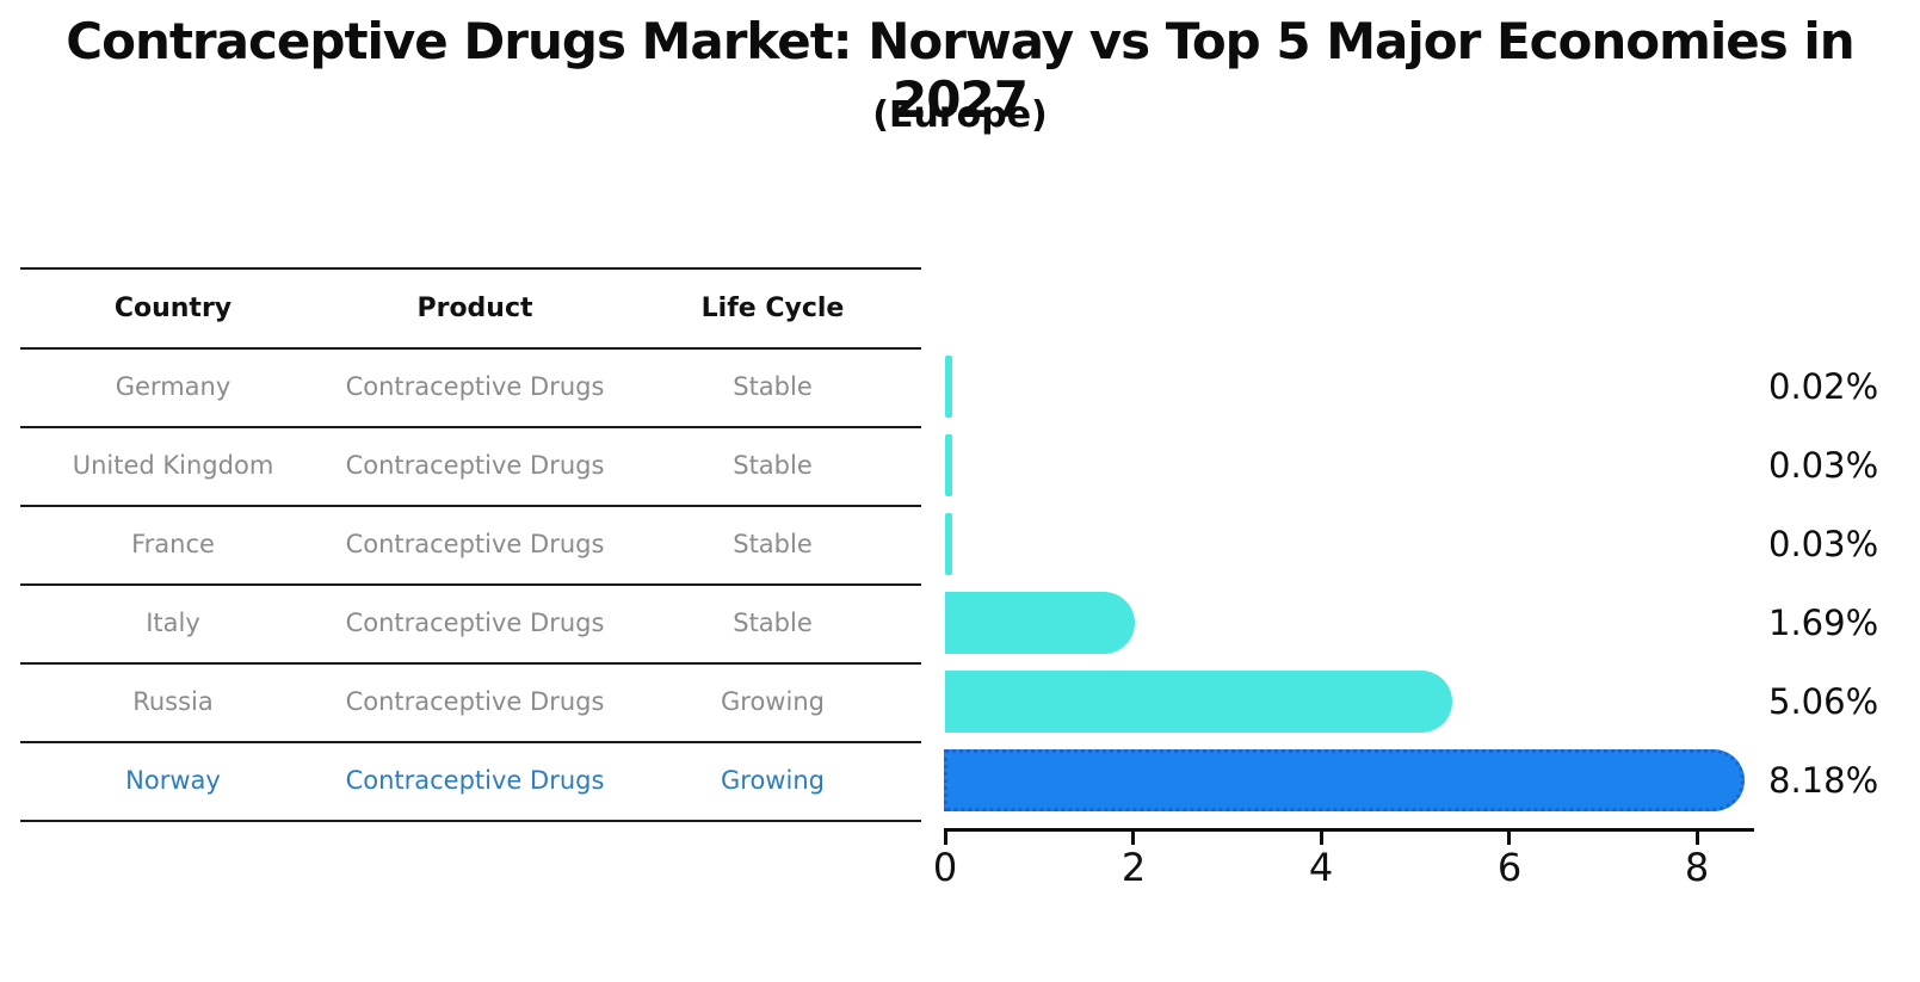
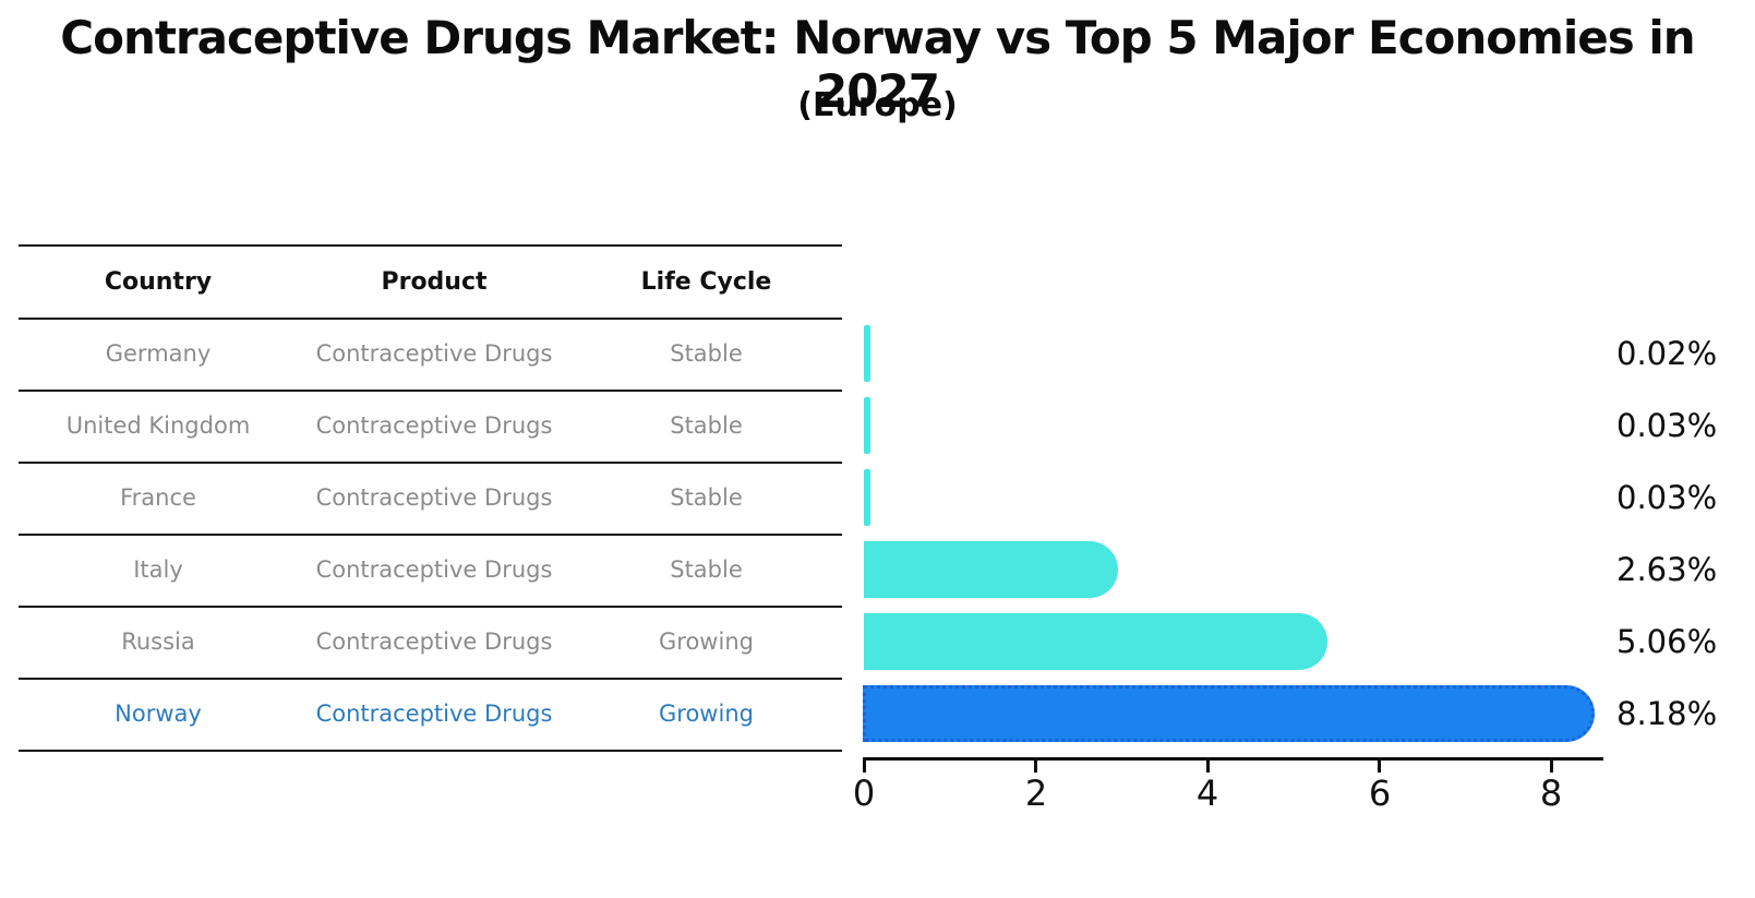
Italy: 1.69% -> 2.63%
